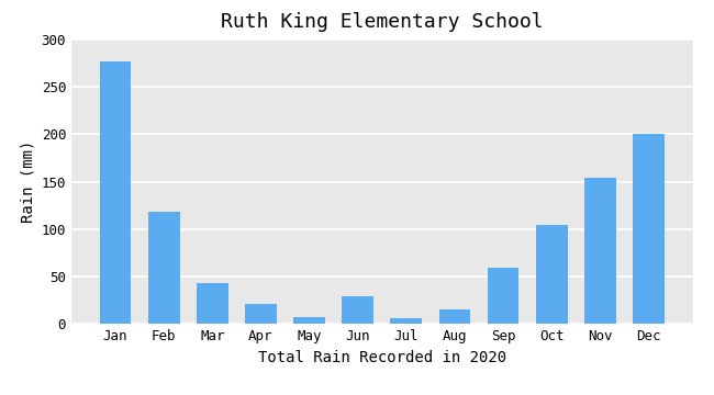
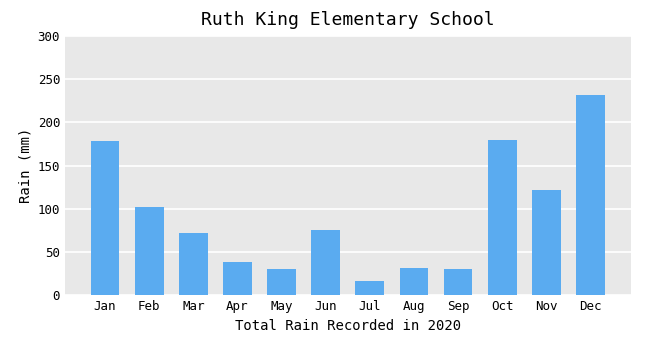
Jan: 277 -> 178
Feb: 118 -> 102
Mar: 43 -> 72
Apr: 21 -> 38
May: 7 -> 30
Jun: 29 -> 76
Jul: 6 -> 16
Aug: 15 -> 32
Sep: 59 -> 30
Oct: 104 -> 180
Nov: 154 -> 122
Dec: 200 -> 232
